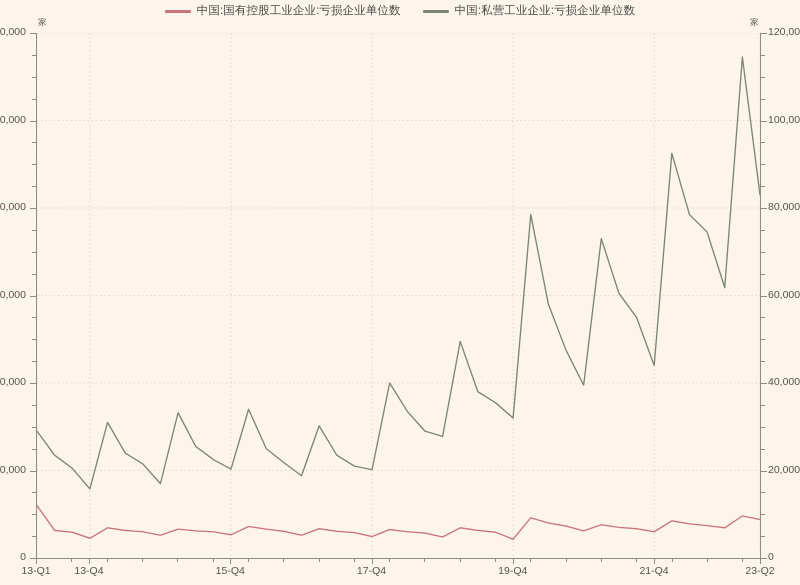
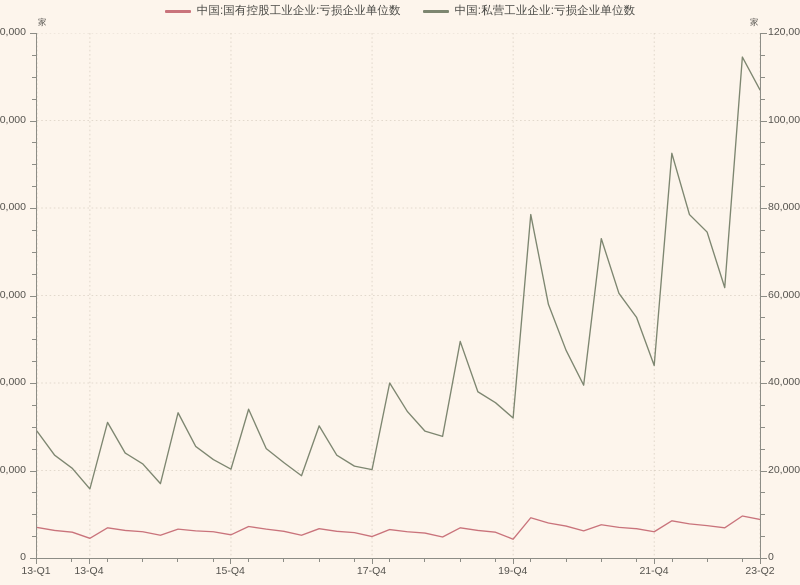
中国:国有控股工业企业:亏损企业单位数/13-Q1: 12000 -> 7000
中国:私营工业企业:亏损企业单位数/23-Q2: 83000 -> 107000
